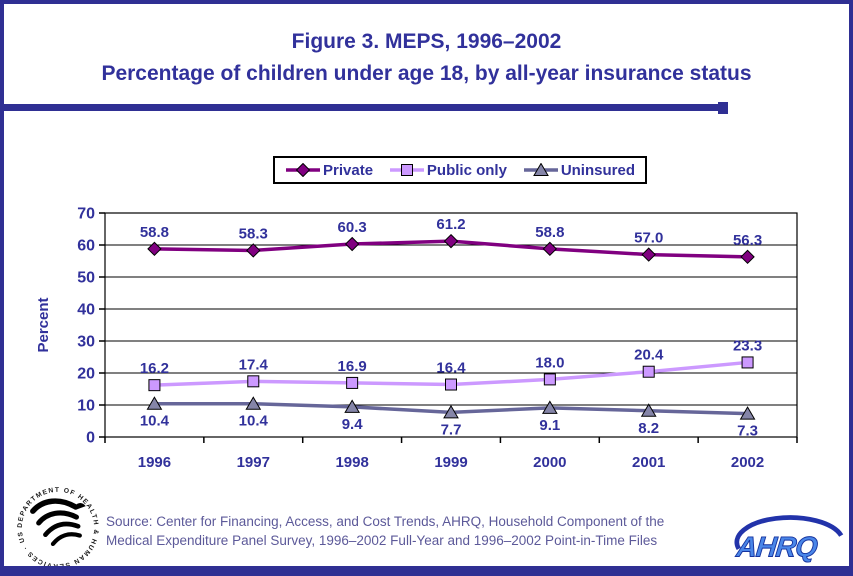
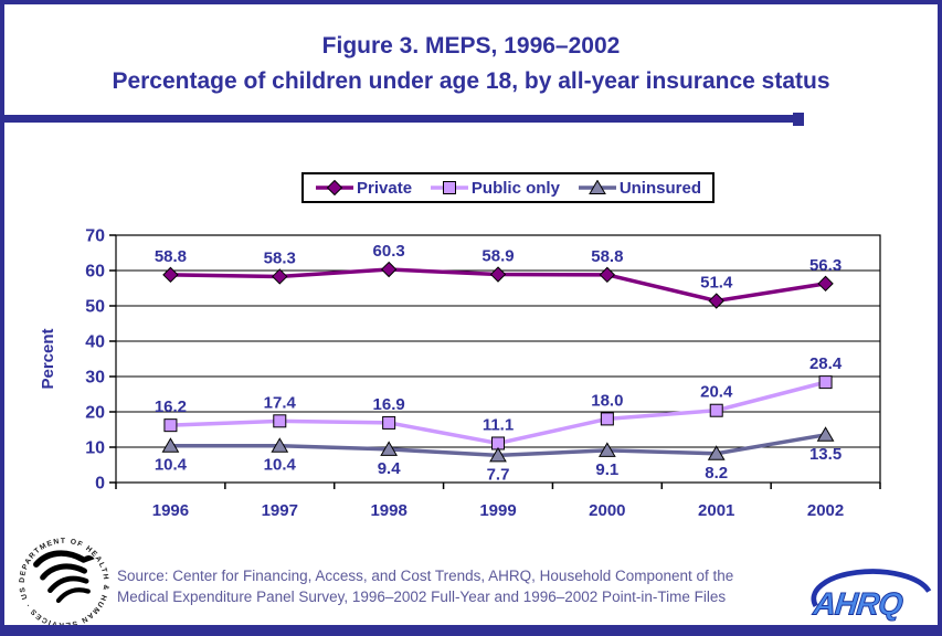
Private/1999: 61.2 -> 58.9
Public only/1999: 16.4 -> 11.1
Private/2001: 57.0 -> 51.4
Public only/2002: 23.3 -> 28.4
Uninsured/2002: 7.3 -> 13.5
